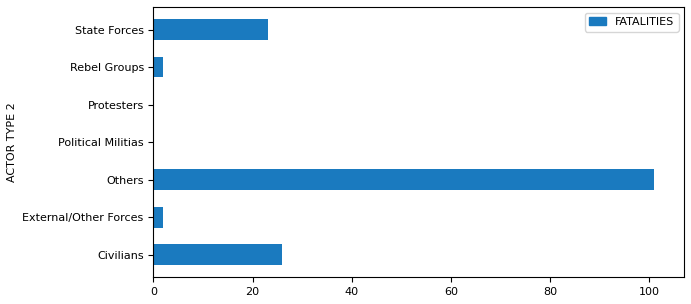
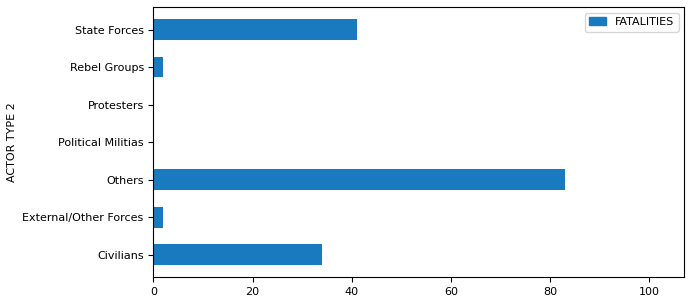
State Forces: 23 -> 41
Others: 101 -> 83
Civilians: 26 -> 34
